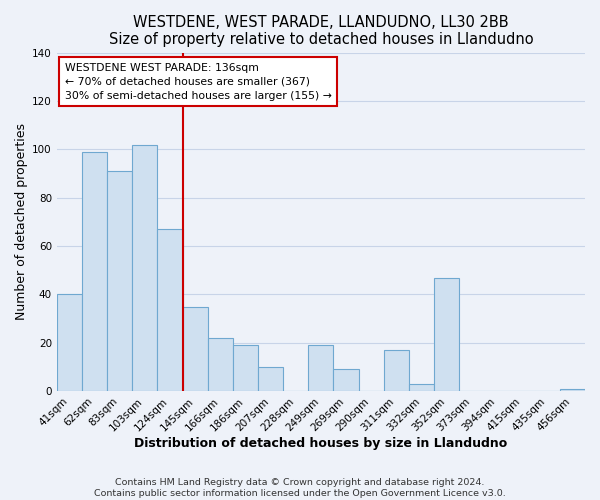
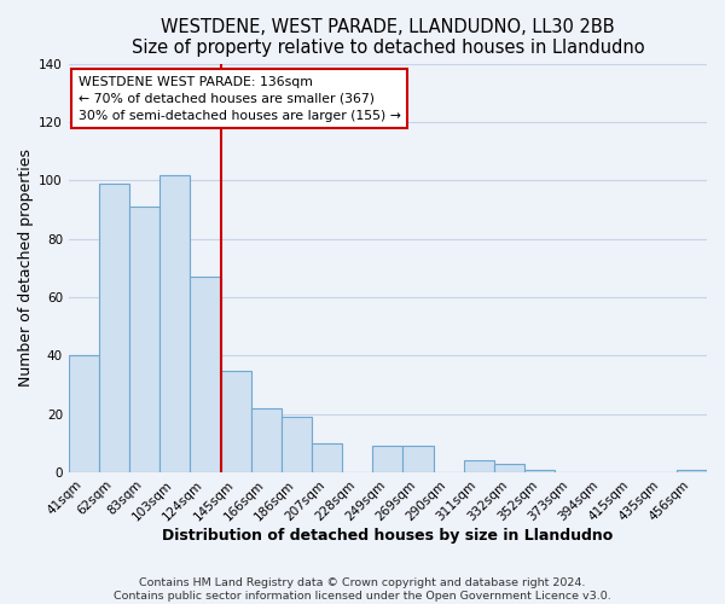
249sqm: 19 -> 9
311sqm: 17 -> 4
352sqm: 47 -> 1
